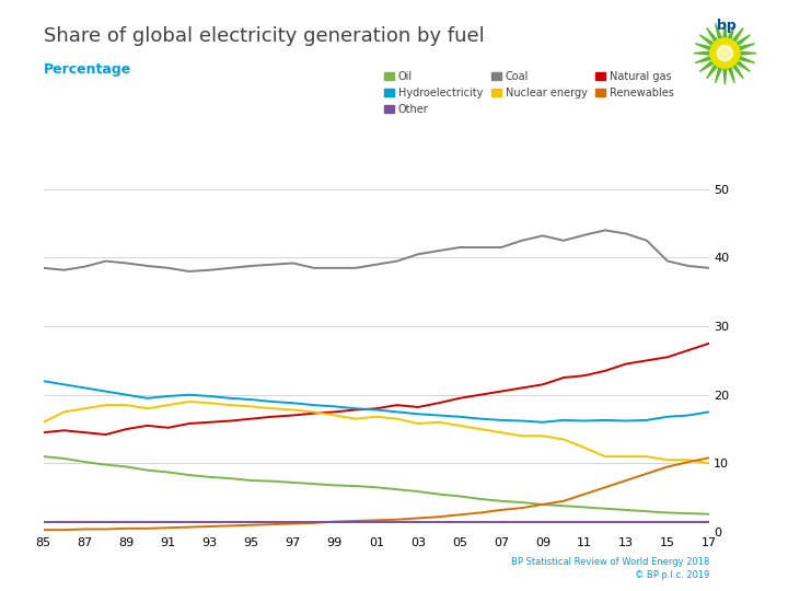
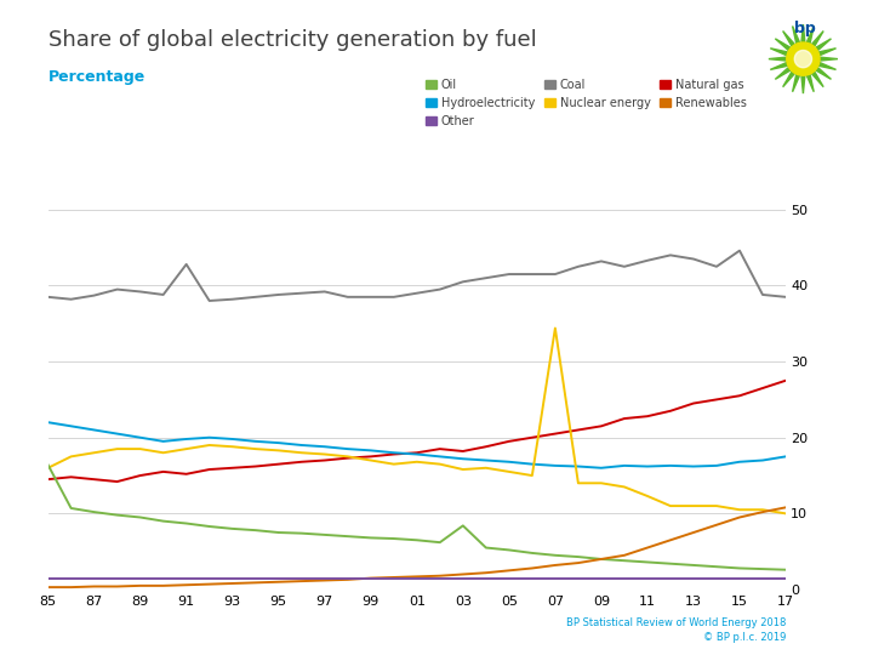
Oil/85: 11.0 -> 16.4
Coal/91: 38.5 -> 42.8
Oil/03: 5.9 -> 8.4
Nuclear energy/07: 14.5 -> 34.4
Coal/15: 39.5 -> 44.6
